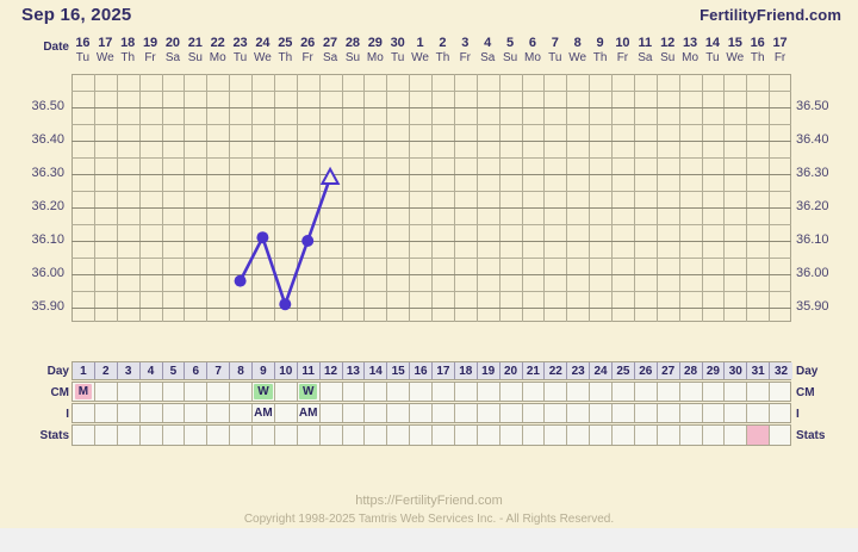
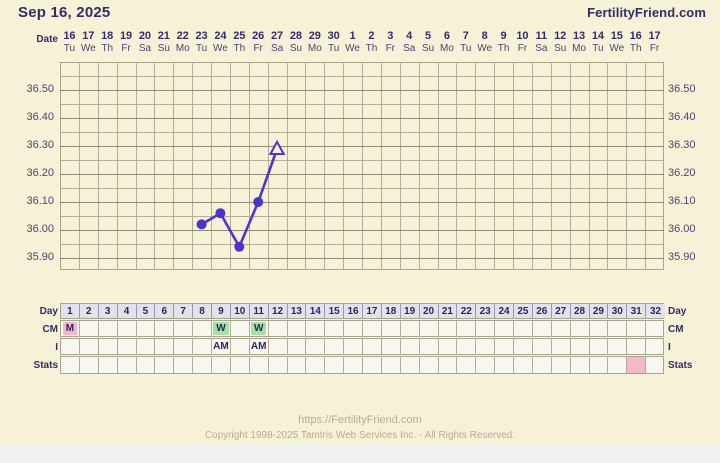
8: 35.98 -> 36.02
9: 36.11 -> 36.06
10: 35.91 -> 35.94
